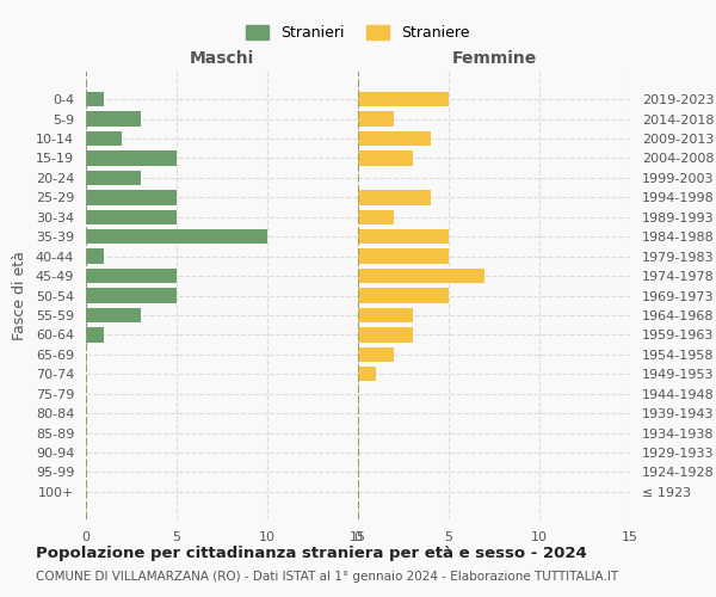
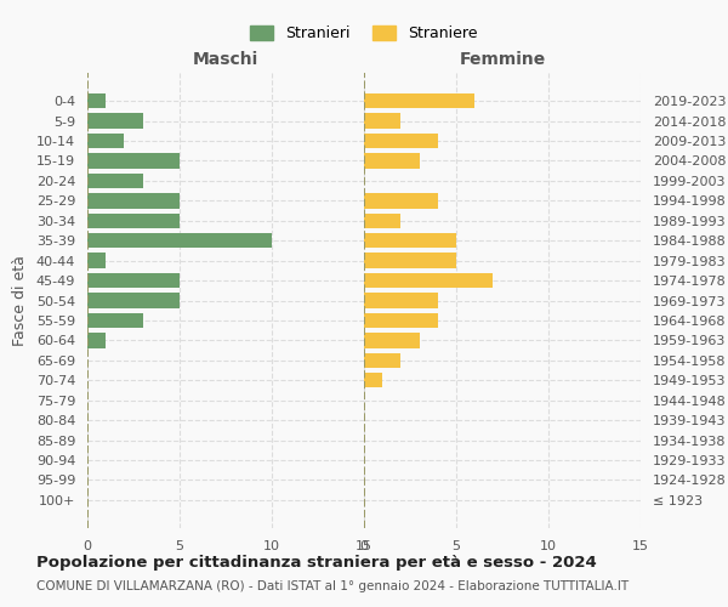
Femmine/2019-2023: 5 -> 6
Femmine/1969-1973: 5 -> 4
Femmine/1964-1968: 3 -> 4
